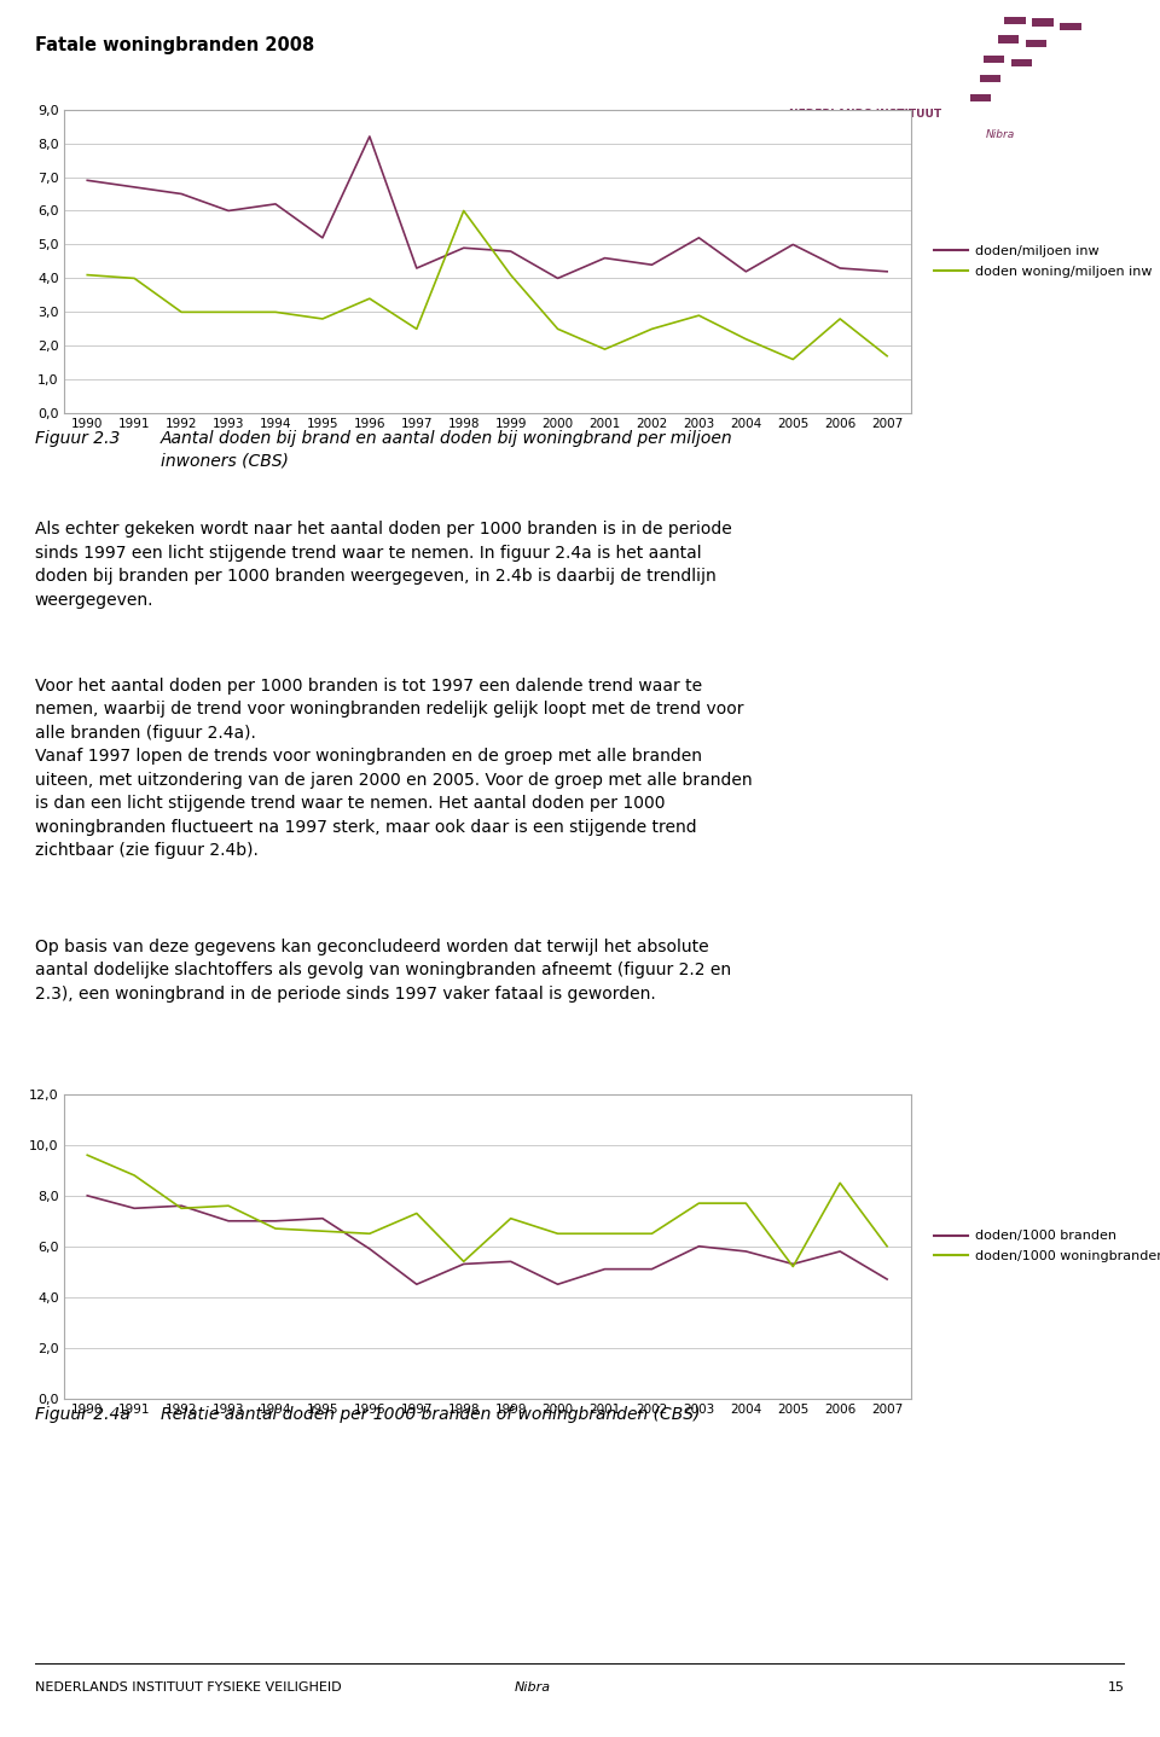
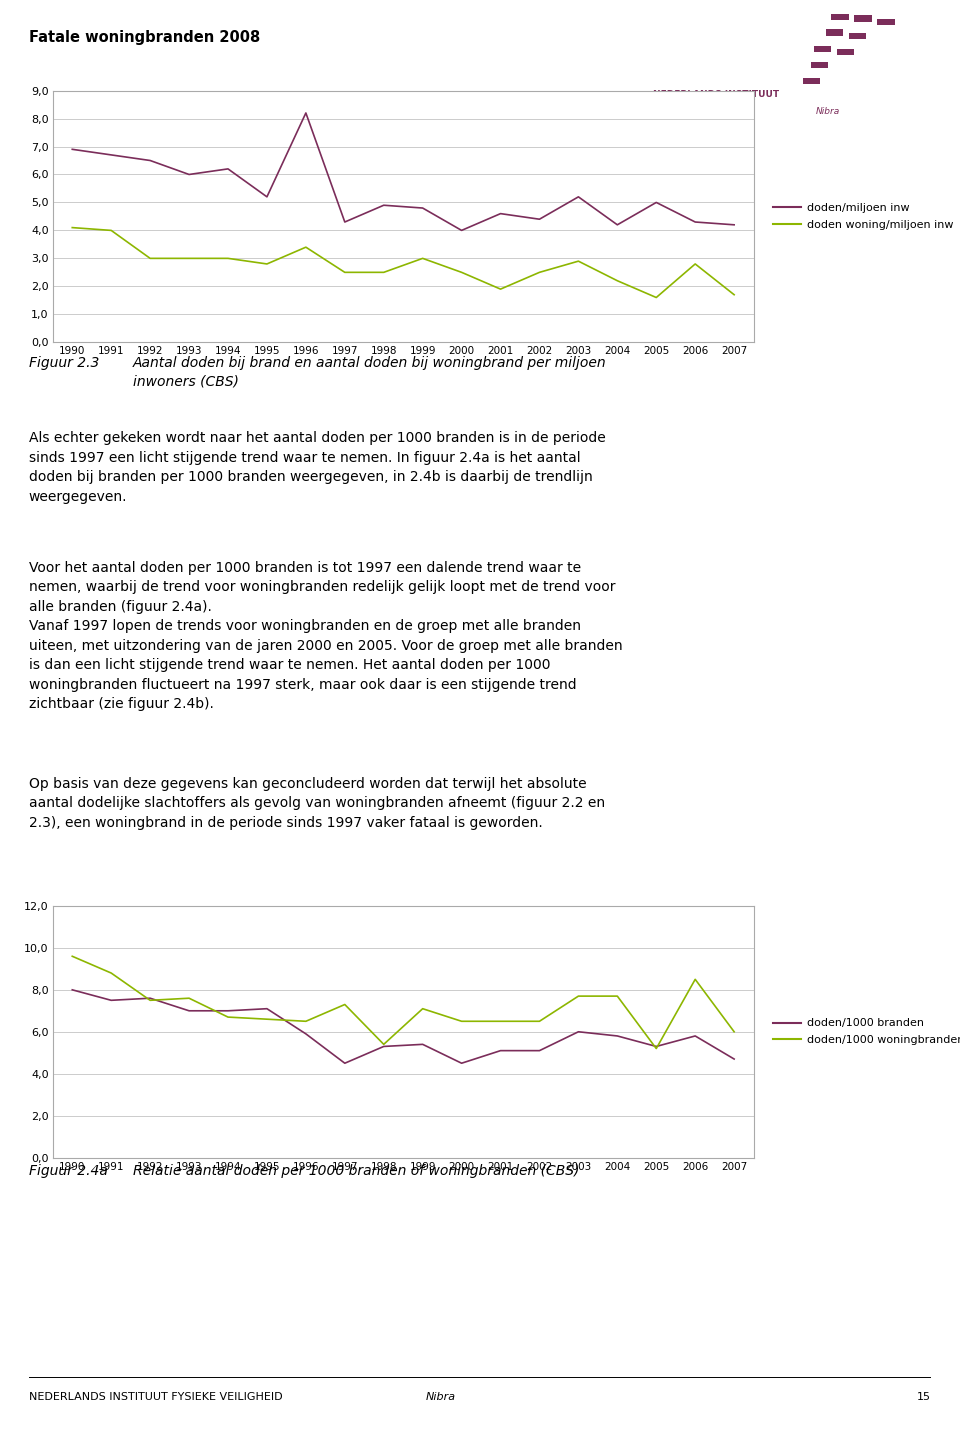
doden woning/miljoen inw/1998: 6,0 -> 2,5
doden woning/miljoen inw/1999: 4,1 -> 3,0
